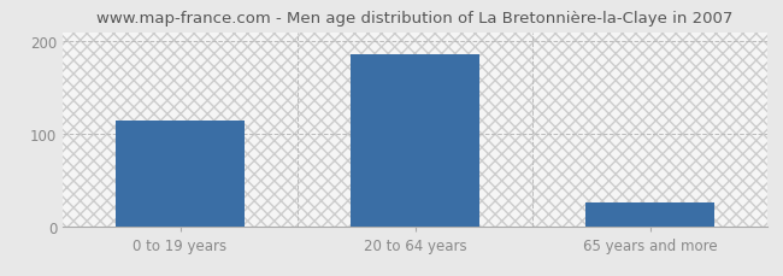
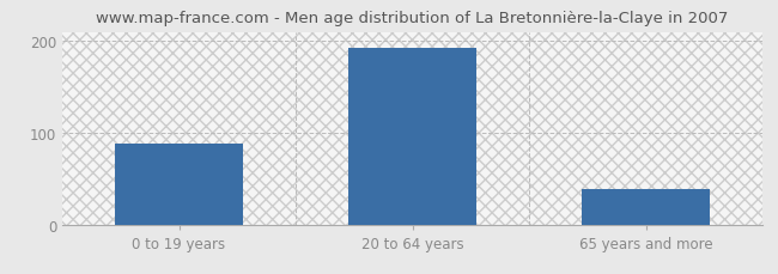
0 to 19 years: 114 -> 88
20 to 64 years: 186 -> 193
65 years and more: 26 -> 38
